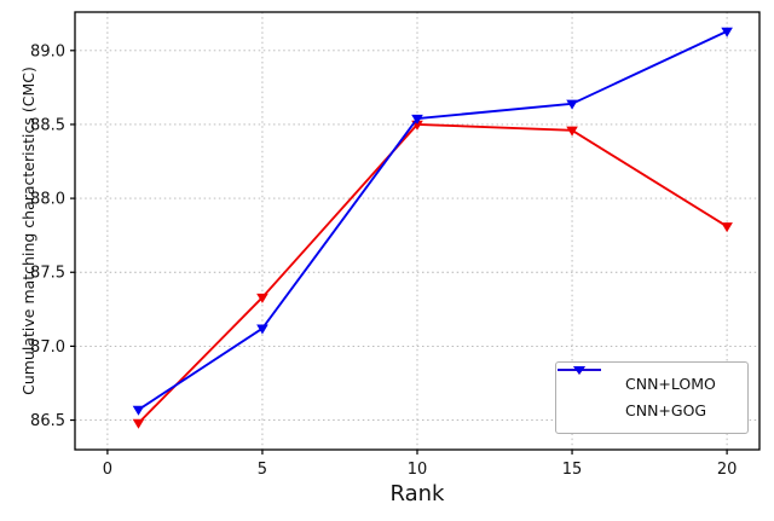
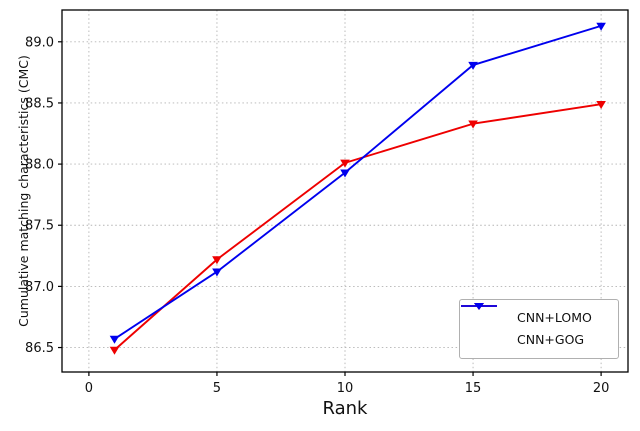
CNN+LOMO/5: 87.33 -> 87.22
CNN+LOMO/10: 88.50 -> 88.01
CNN+GOG/10: 88.54 -> 87.93
CNN+LOMO/15: 88.46 -> 88.33
CNN+GOG/15: 88.64 -> 88.81
CNN+LOMO/20: 87.81 -> 88.49
